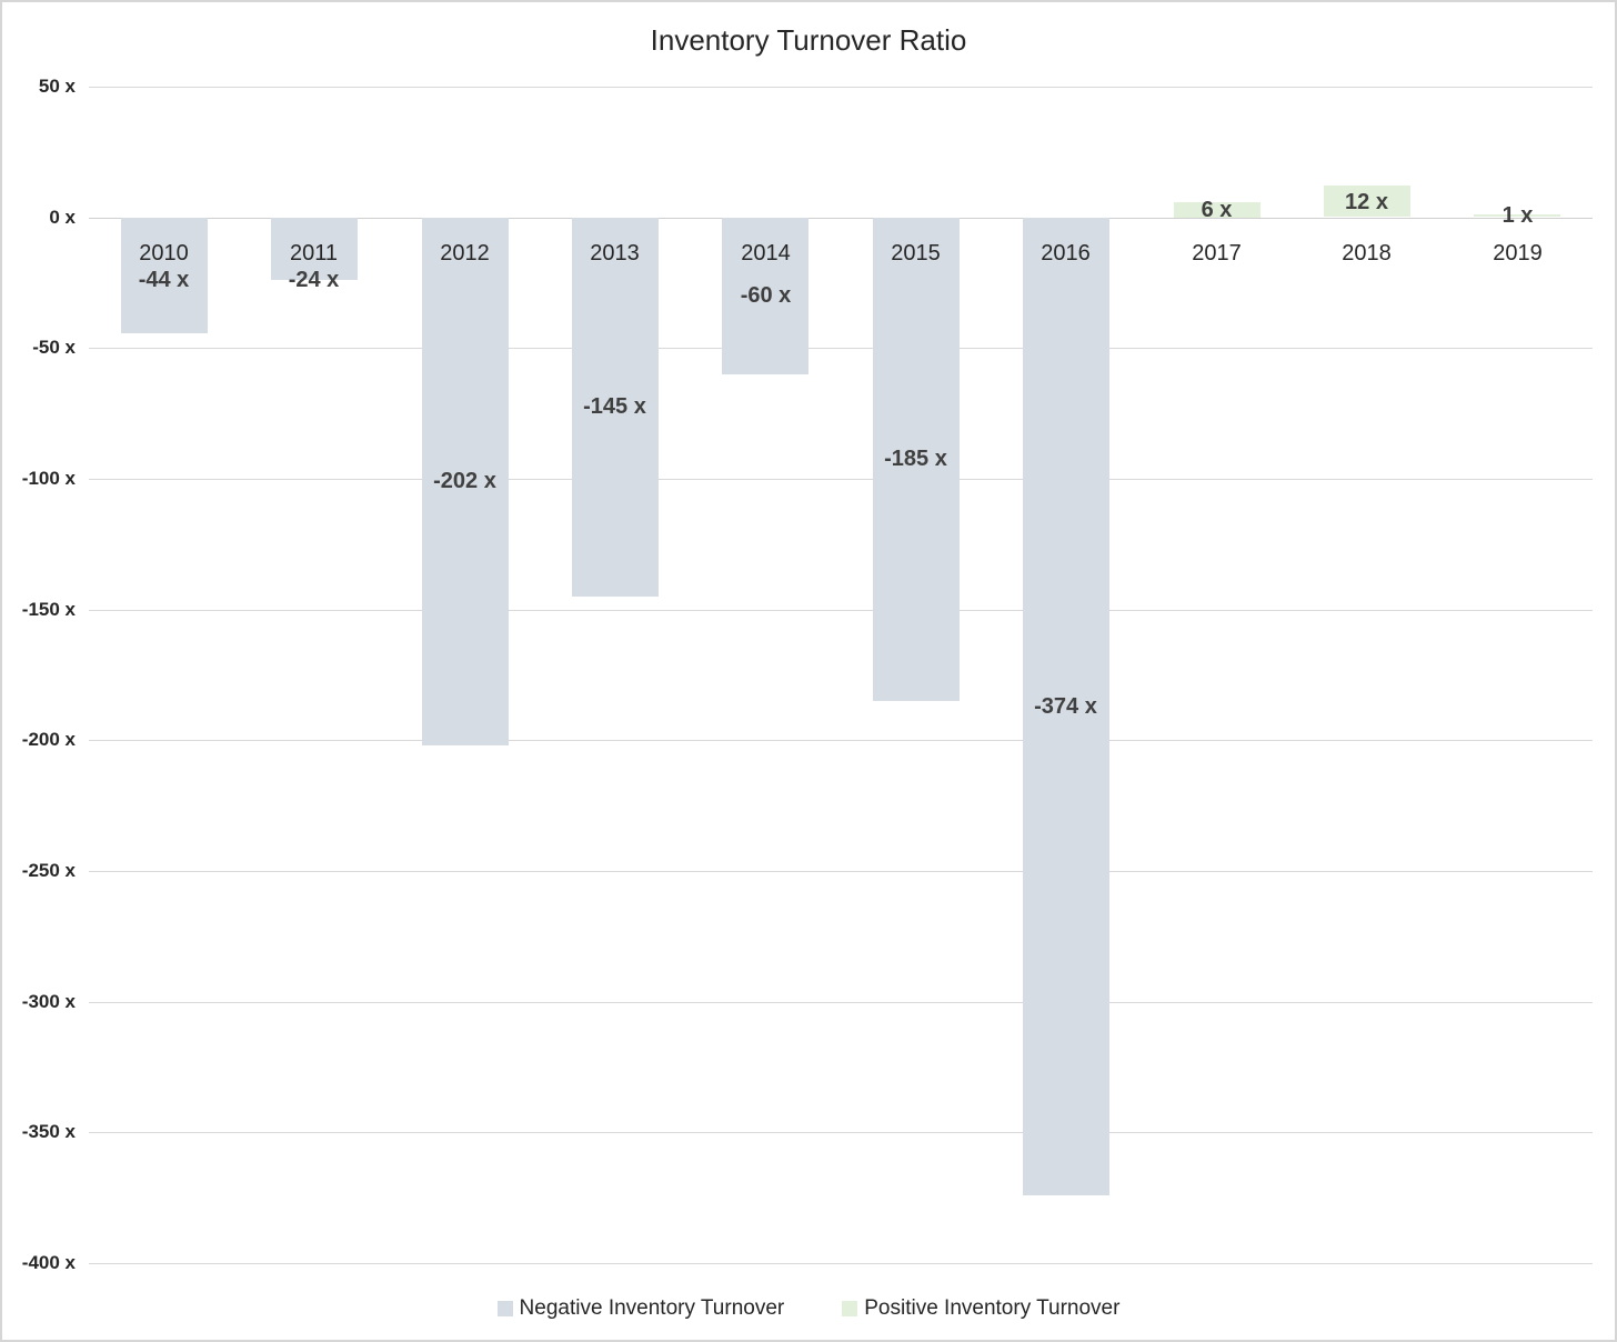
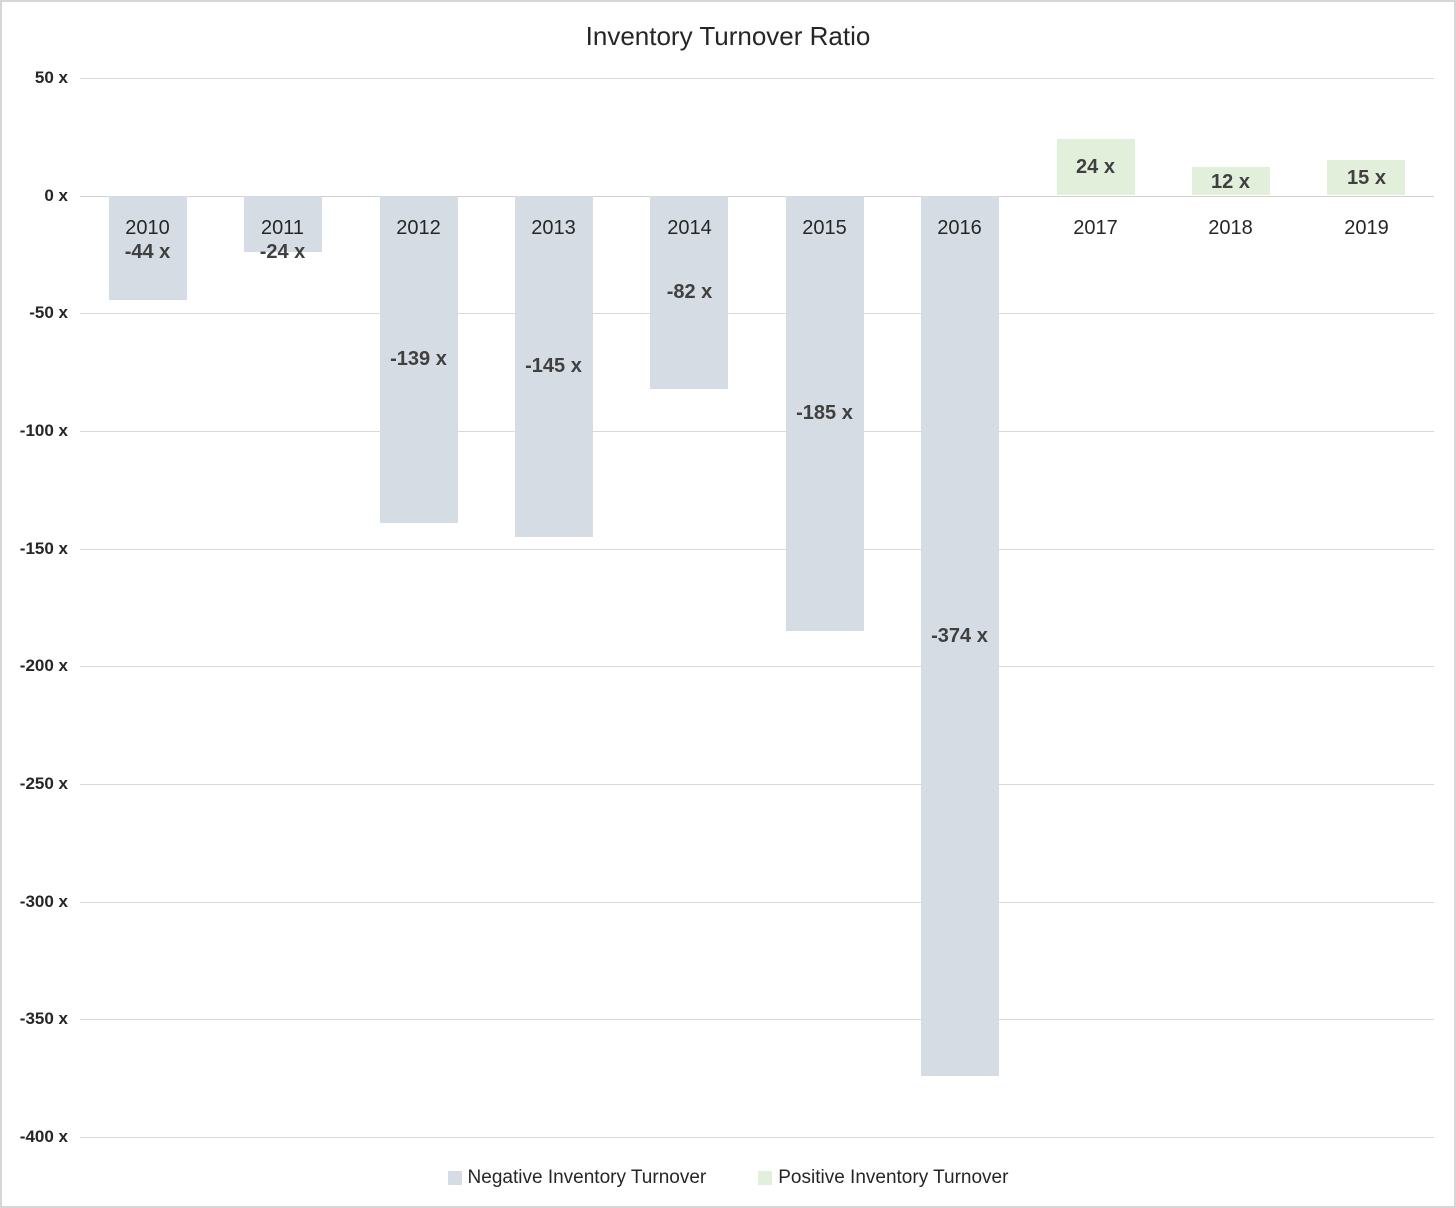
2012: -202 -> -139
2014: -60 -> -82
2017: 6 -> 24
2019: 1 -> 15
